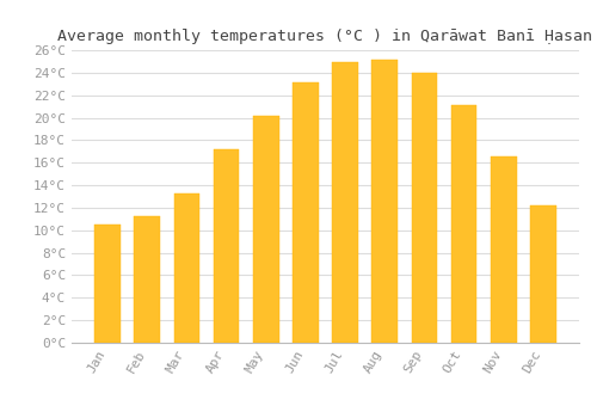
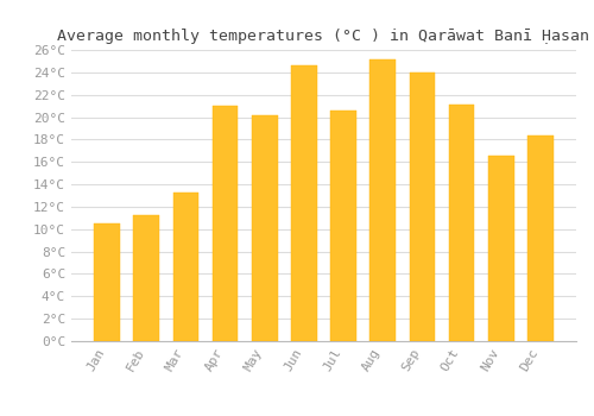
Apr: 17.2°C -> 21.0°C
Jun: 23.1°C -> 24.6°C
Jul: 24.9°C -> 20.6°C
Dec: 12.2°C -> 18.4°C
